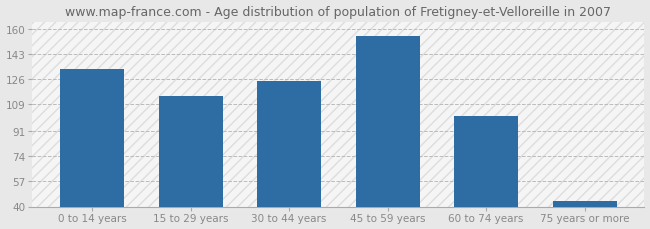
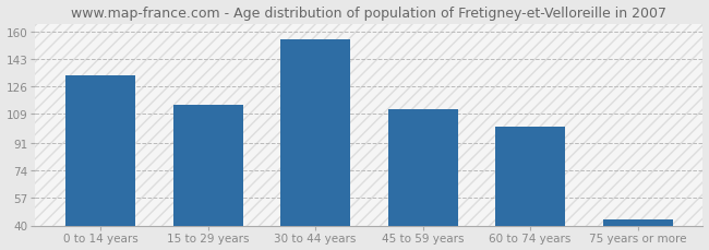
30 to 44 years: 125 -> 155
45 to 59 years: 155 -> 112
